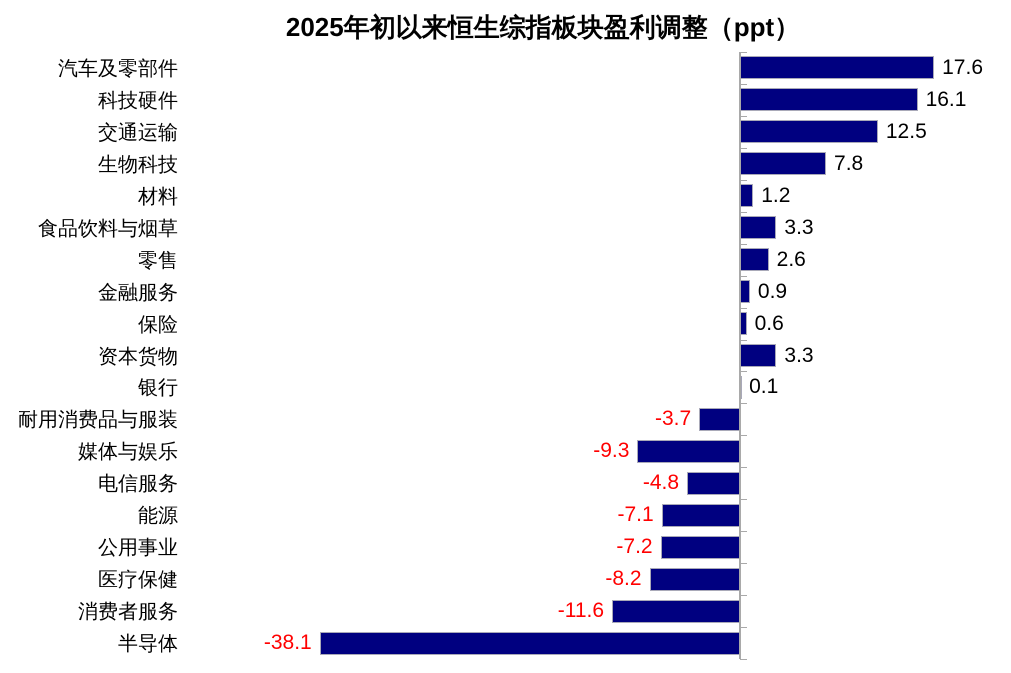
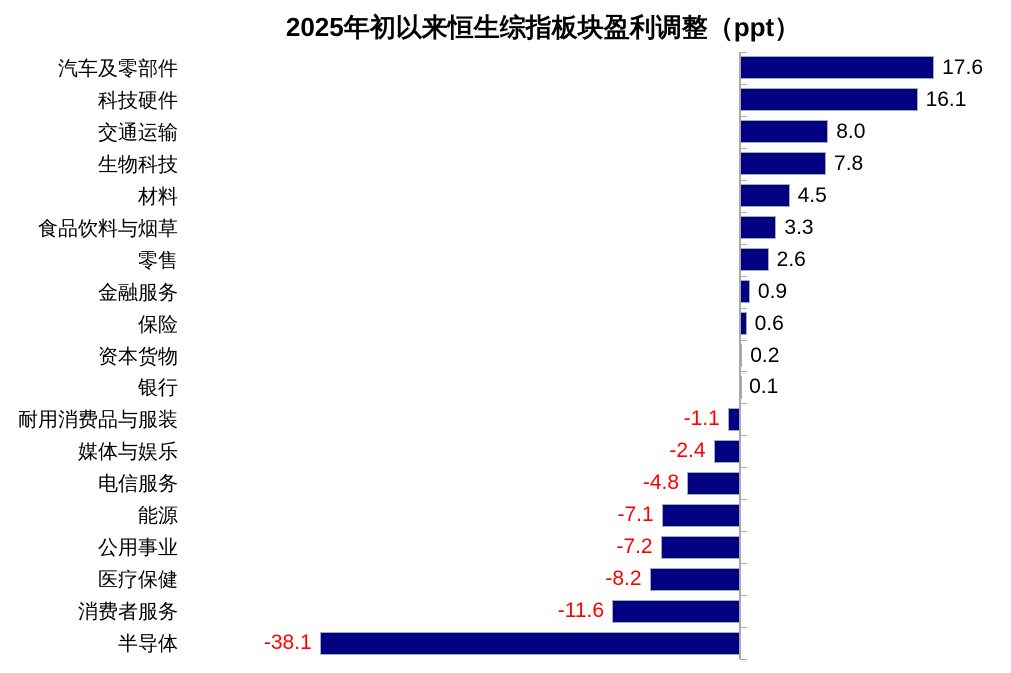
交通运输: 12.5 -> 8.0
材料: 1.2 -> 4.5
资本货物: 3.3 -> 0.2
耐用消费品与服装: -3.7 -> -1.1
媒体与娱乐: -9.3 -> -2.4
